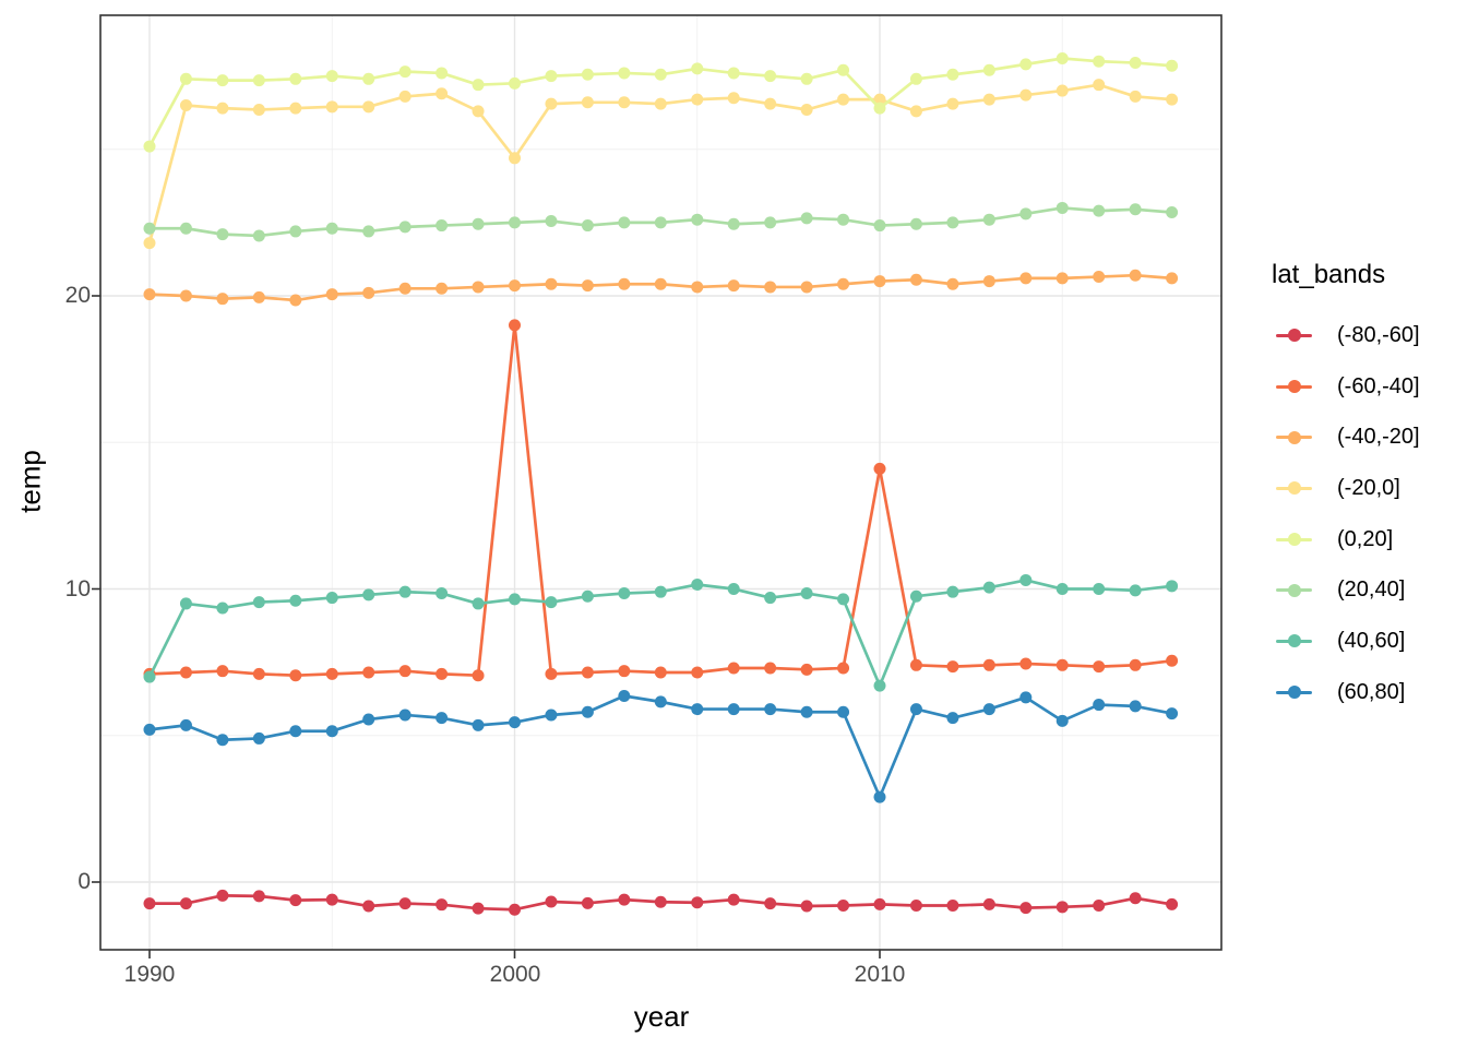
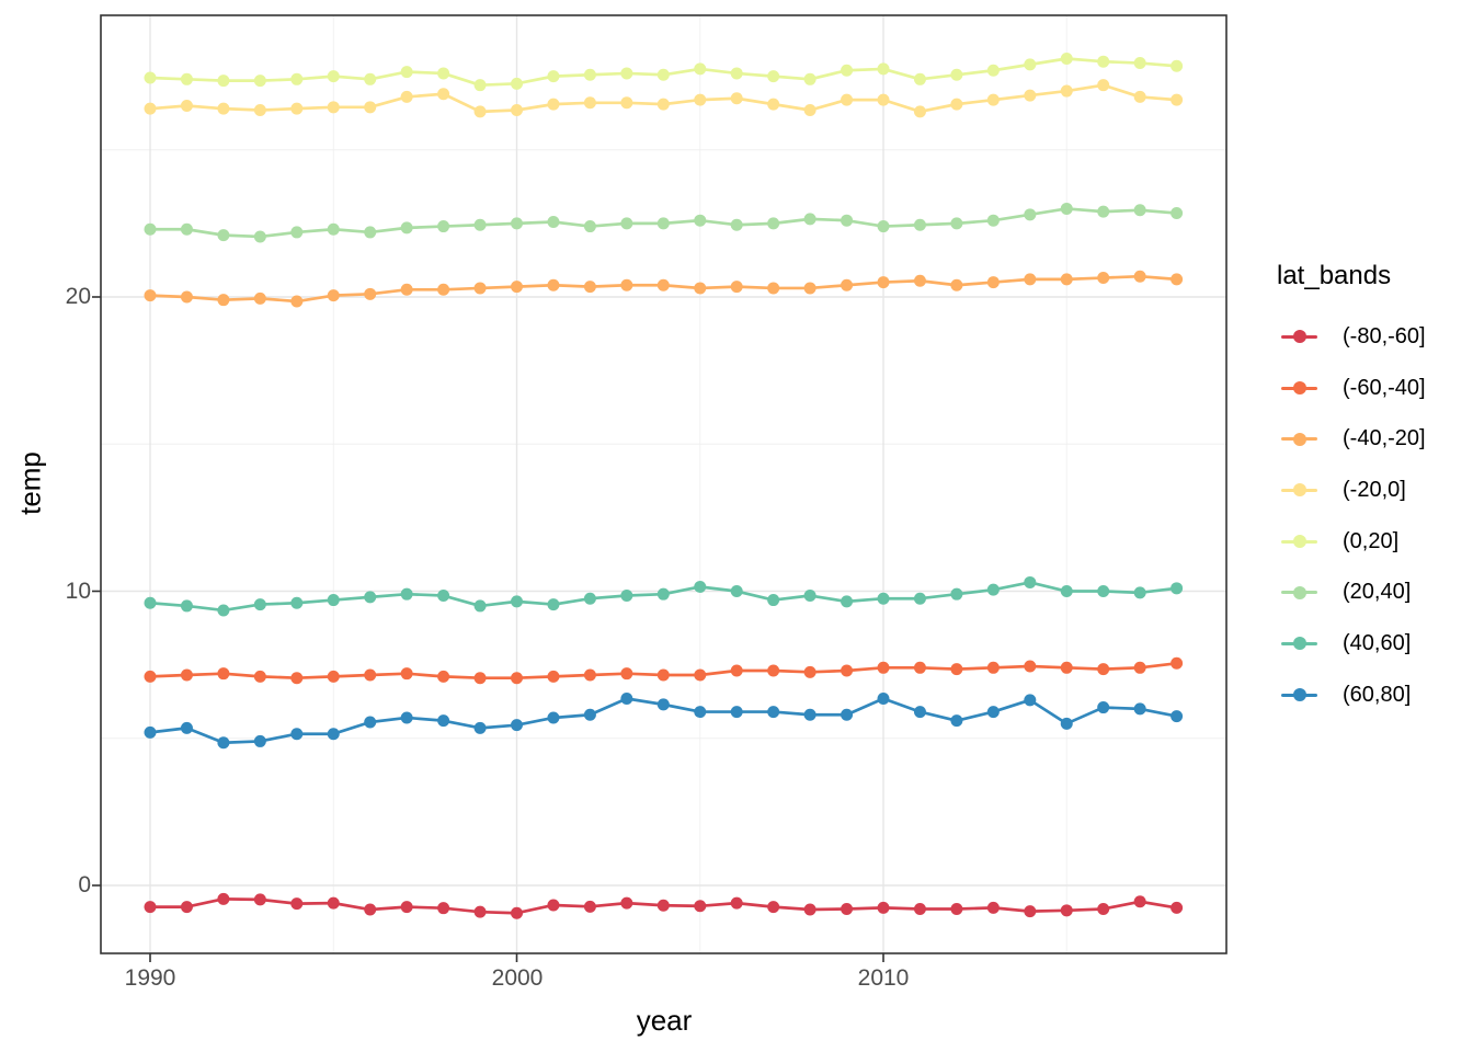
(-20,0]/1990: 21.8 -> 26.4
(0,20]/1990: 25.1 -> 27.4
(40,60]/1990: 7.0 -> 9.6
(-60,-40]/2000: 19.0 -> 7.0
(-20,0]/2000: 24.7 -> 26.4
(-60,-40]/2010: 14.1 -> 7.4
(0,20]/2010: 26.4 -> 27.8
(40,60]/2010: 6.7 -> 9.8
(60,80]/2010: 2.9 -> 6.3
